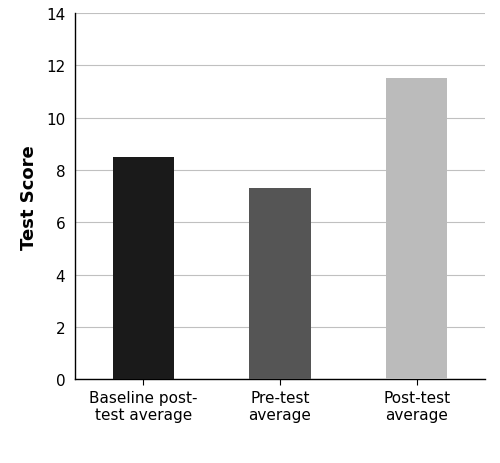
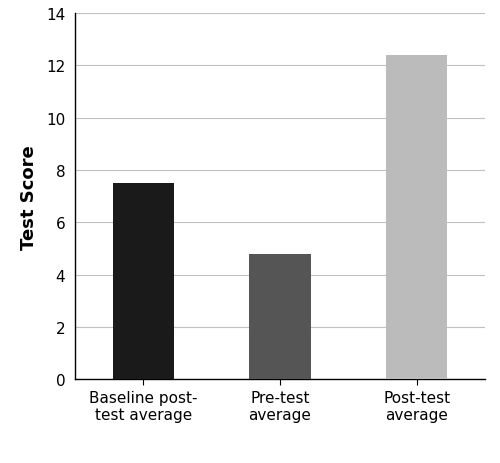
Baseline post- test average: 8.5 -> 7.5
Pre-test average: 7.3 -> 4.8
Post-test average: 11.5 -> 12.4
